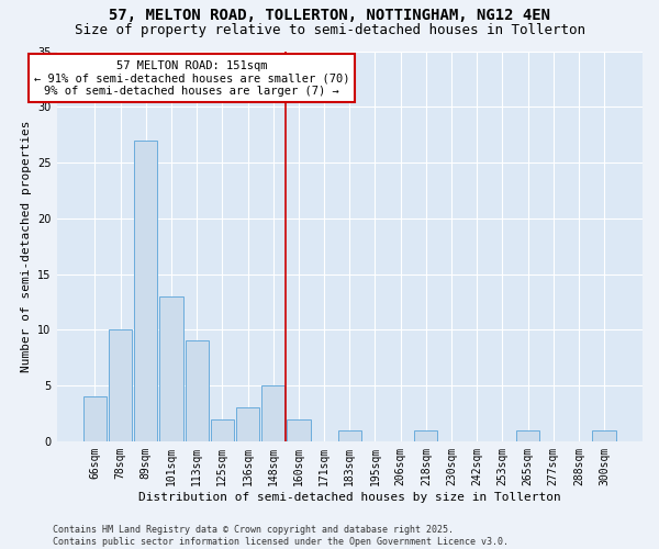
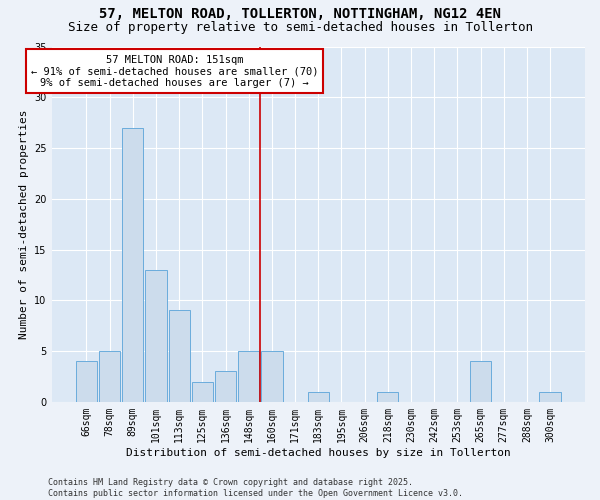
78sqm: 10 -> 5
160sqm: 2 -> 5
265sqm: 1 -> 4
